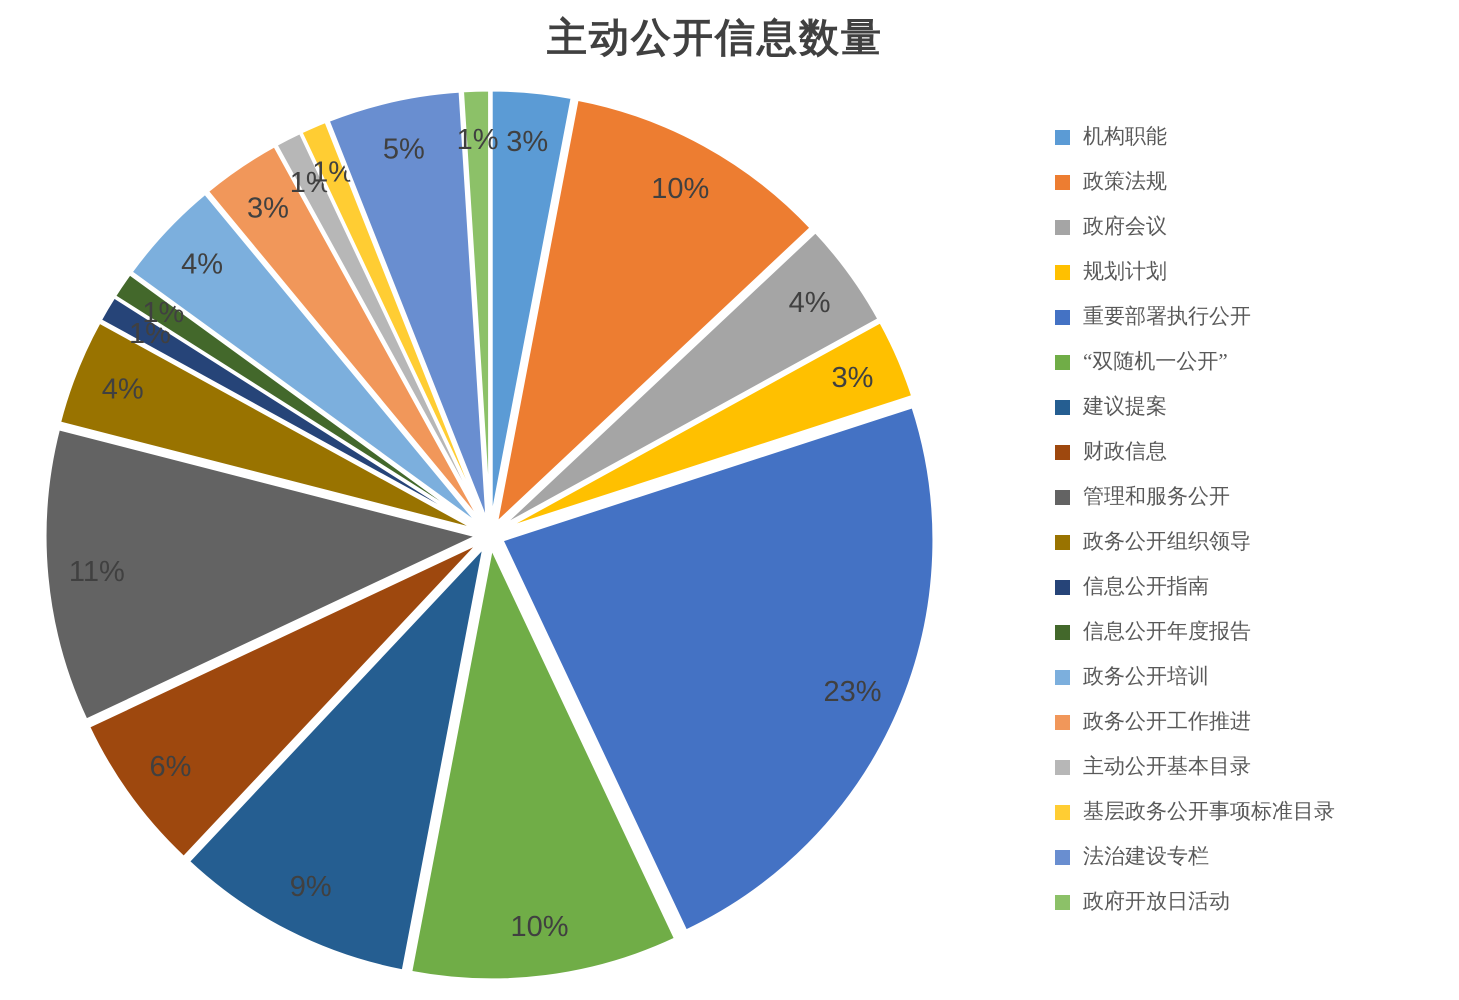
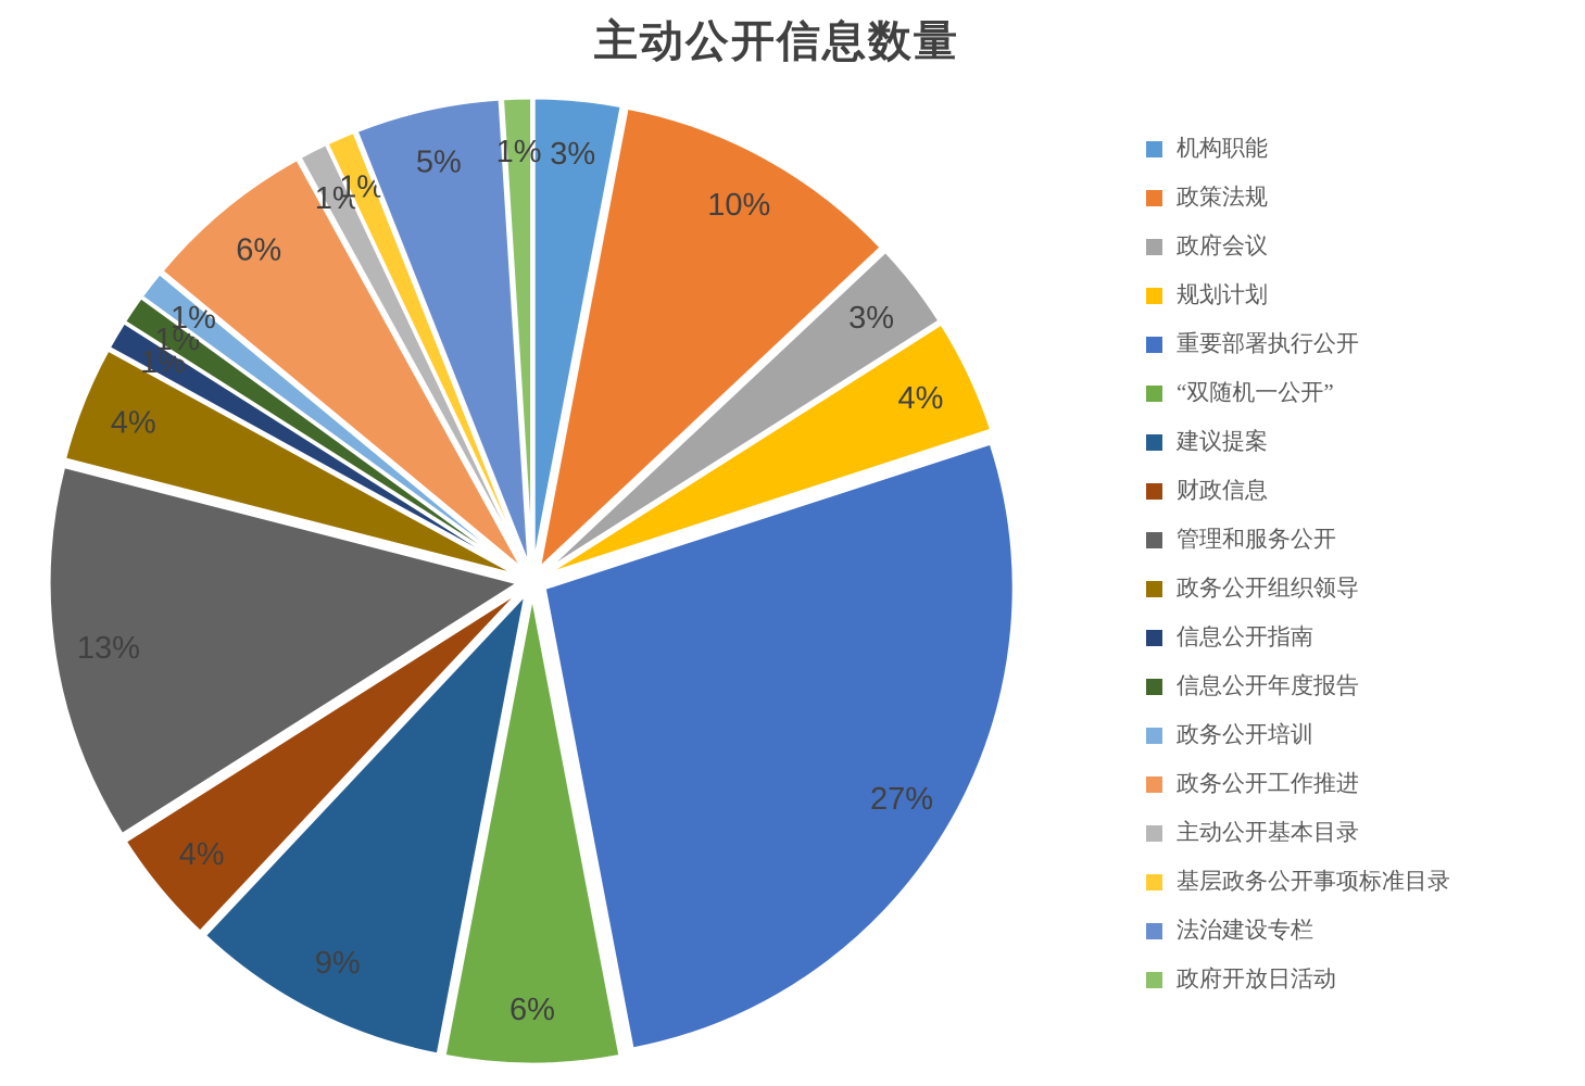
政府会议: 4% -> 3%
规划计划: 3% -> 4%
重要部署执行公开: 23% -> 27%
“双随机一公开”: 10% -> 6%
财政信息: 6% -> 4%
管理和服务公开: 11% -> 13%
政务公开培训: 4% -> 1%
政务公开工作推进: 3% -> 6%
